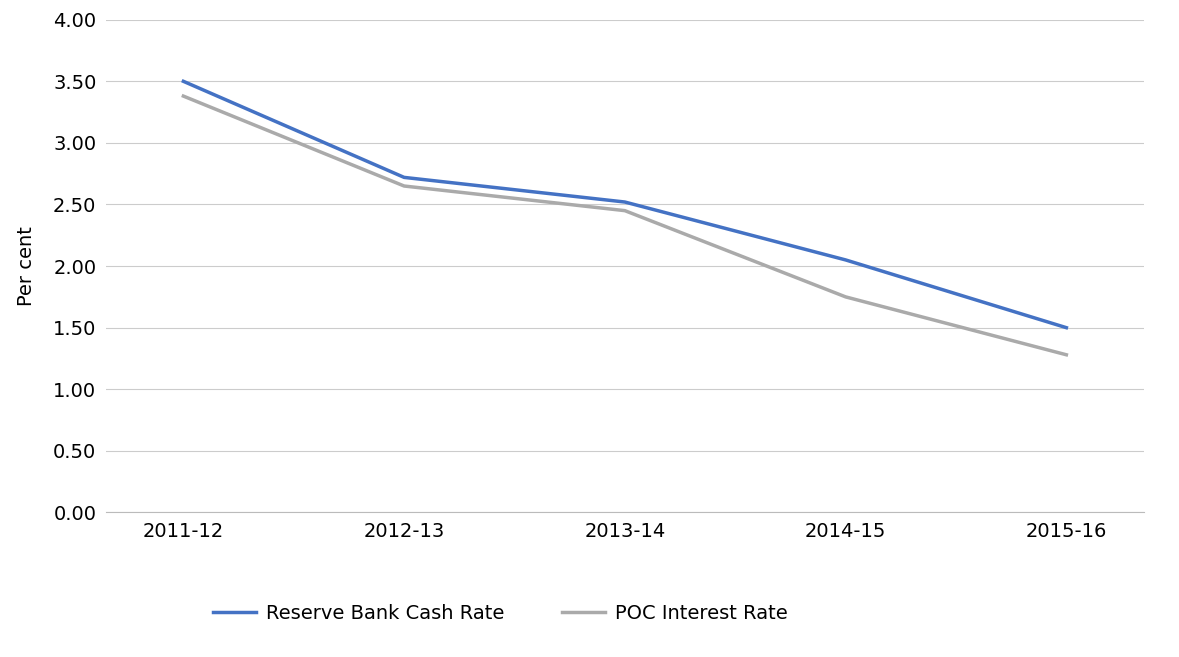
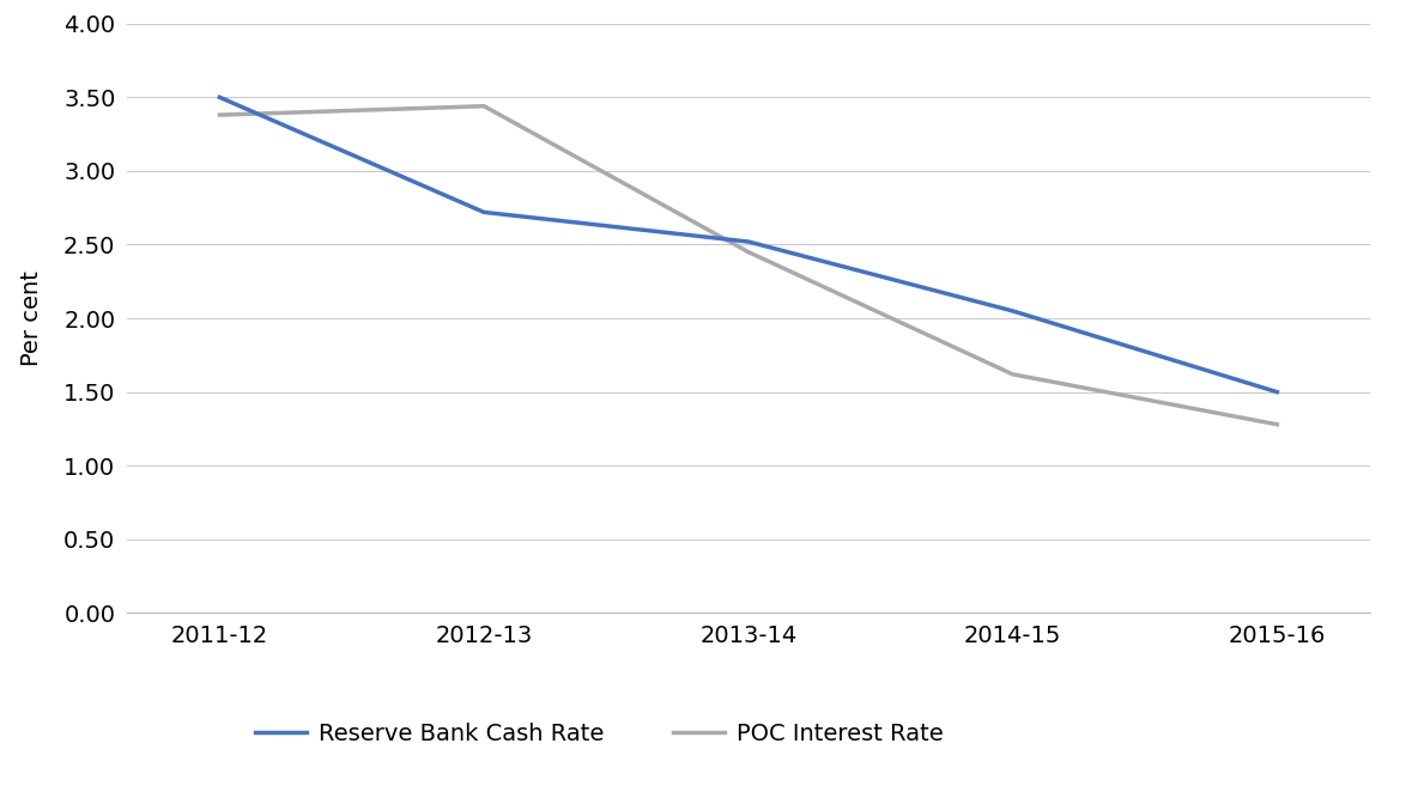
POC Interest Rate/2012-13: 2.65 -> 3.44
POC Interest Rate/2014-15: 1.75 -> 1.62
